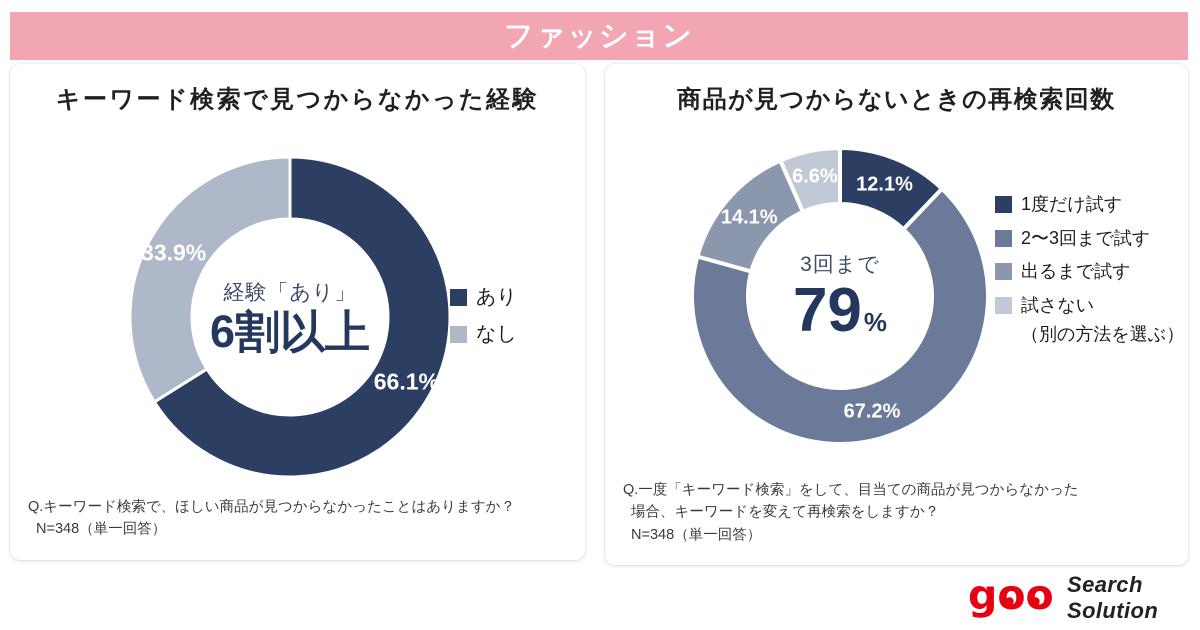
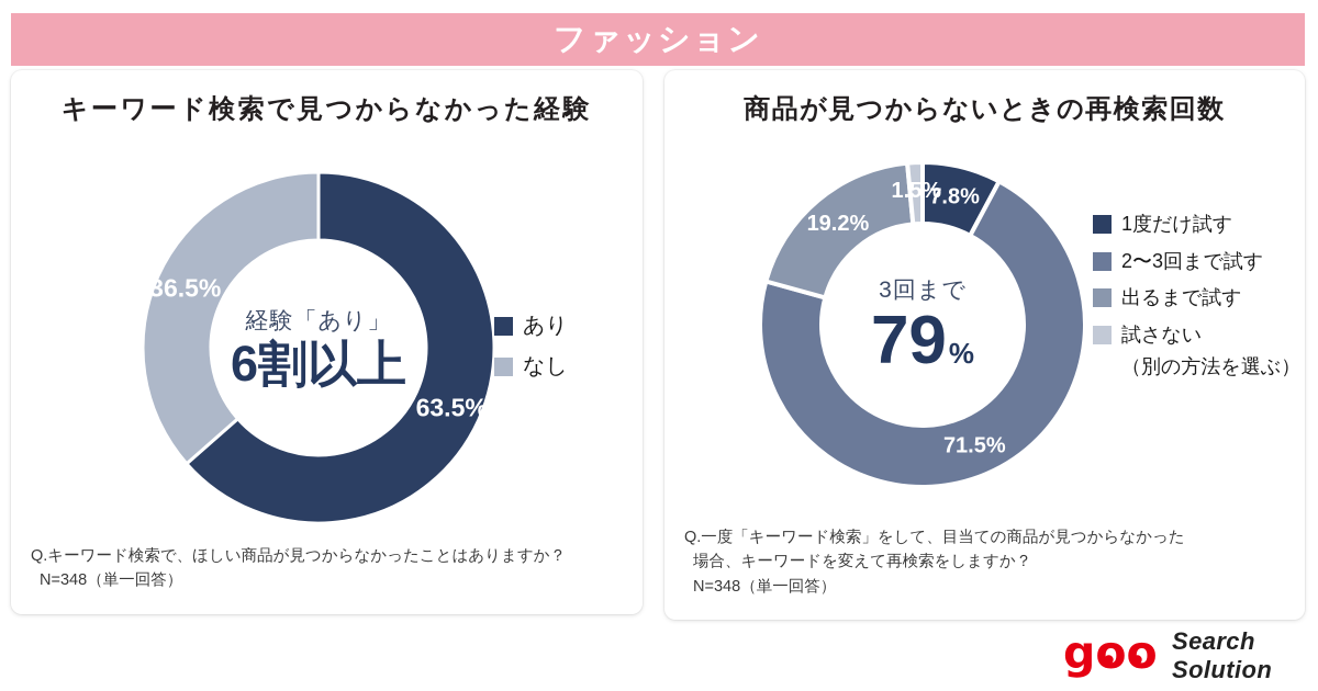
キーワード検索で見つからなかった経験/あり: 66.1% -> 63.5%
キーワード検索で見つからなかった経験/なし: 33.9% -> 36.5%
商品が見つからないときの再検索回数/1度だけ試す: 12.1% -> 7.8%
商品が見つからないときの再検索回数/2〜3回まで試す: 67.2% -> 71.5%
商品が見つからないときの再検索回数/出るまで試す: 14.1% -> 19.2%
商品が見つからないときの再検索回数/試さない（別の方法を選ぶ）: 6.6% -> 1.5%
